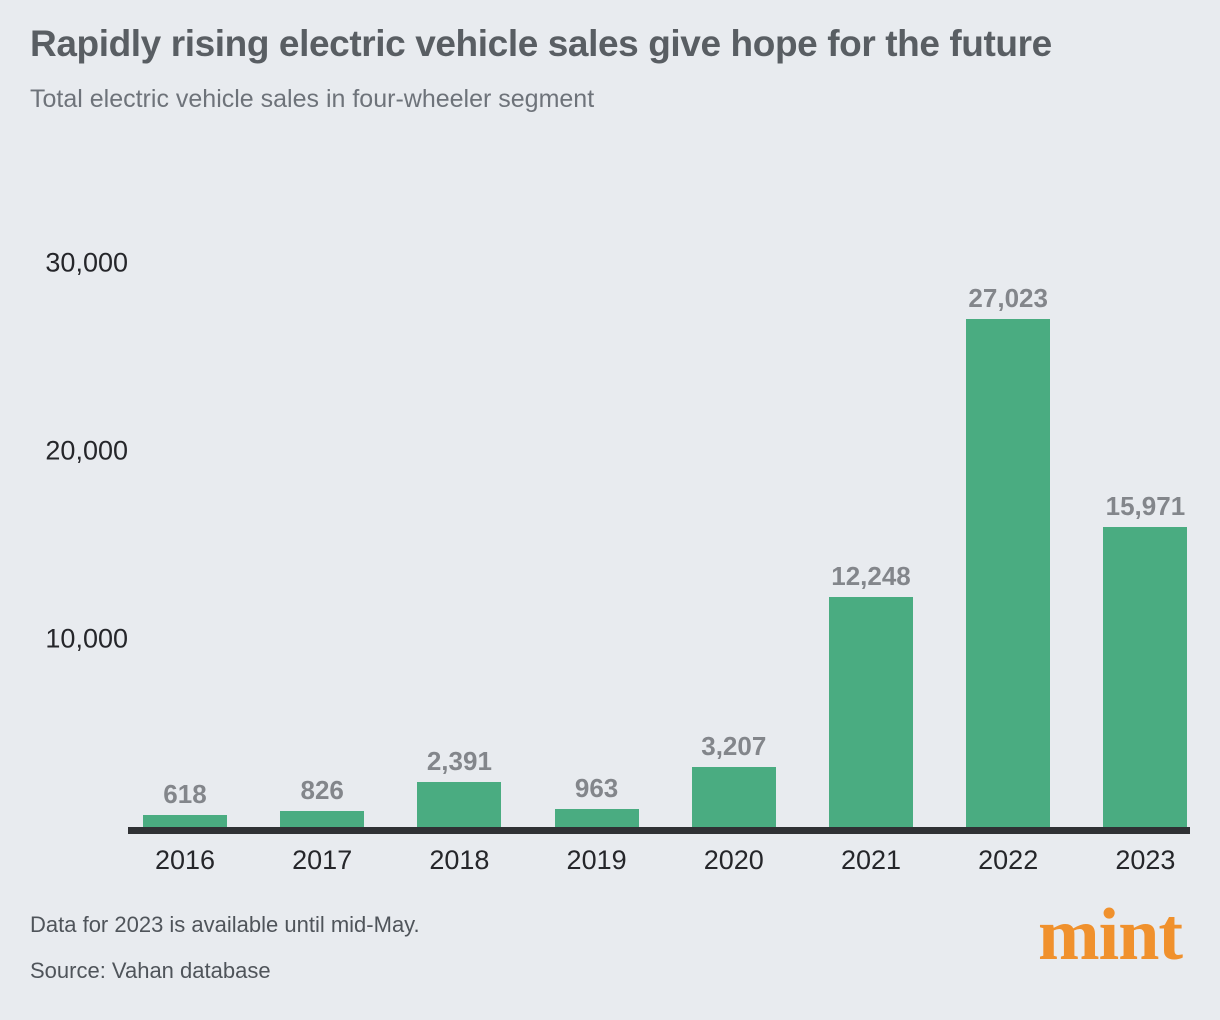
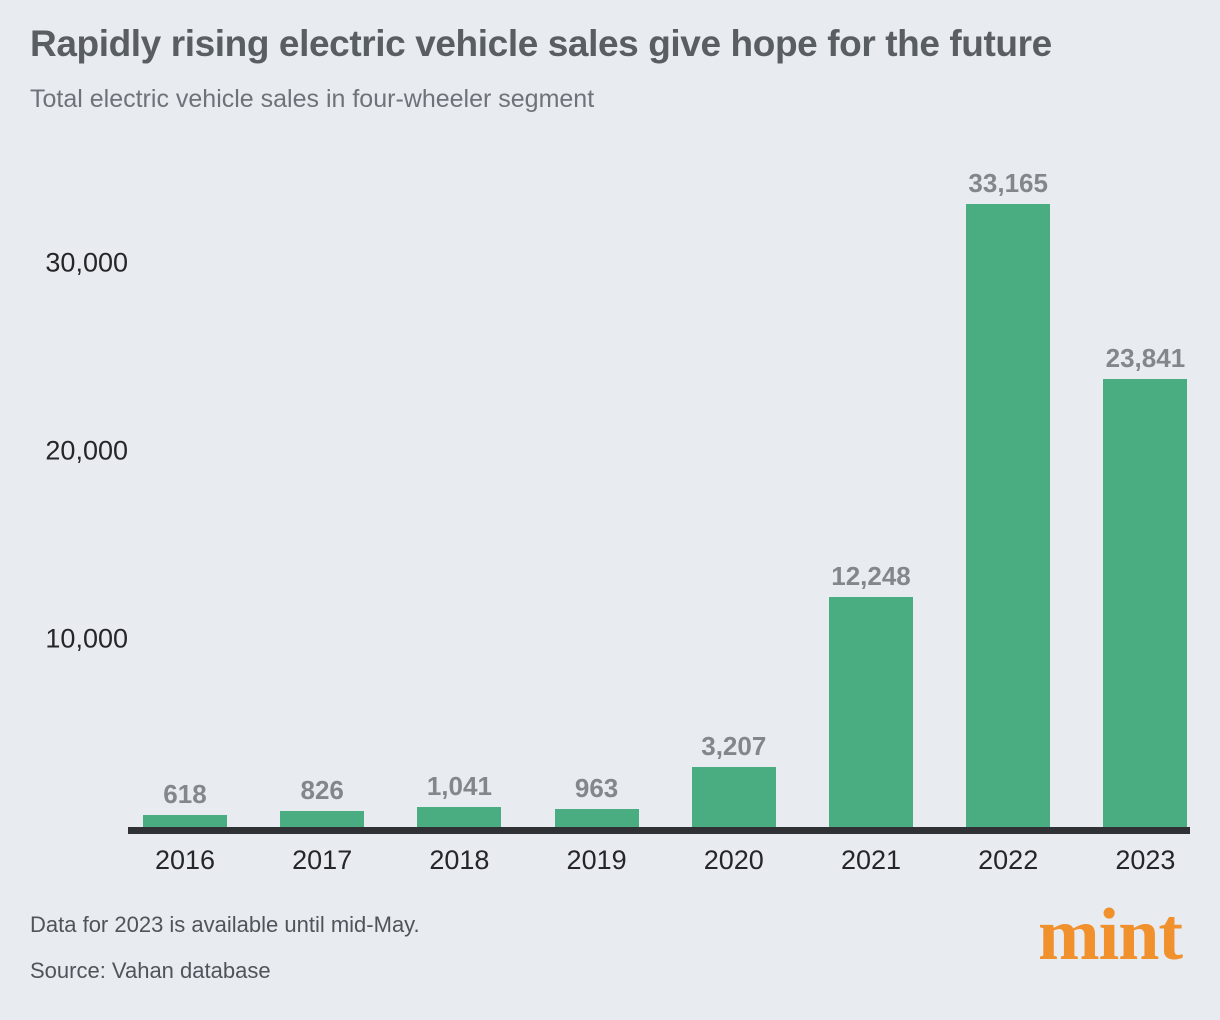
2018: 2,391 -> 1,041
2022: 27,023 -> 33,165
2023: 15,971 -> 23,841
